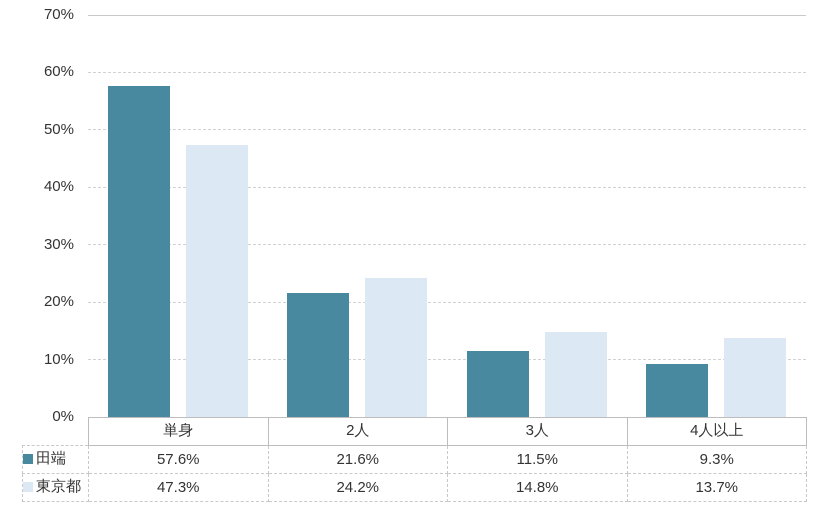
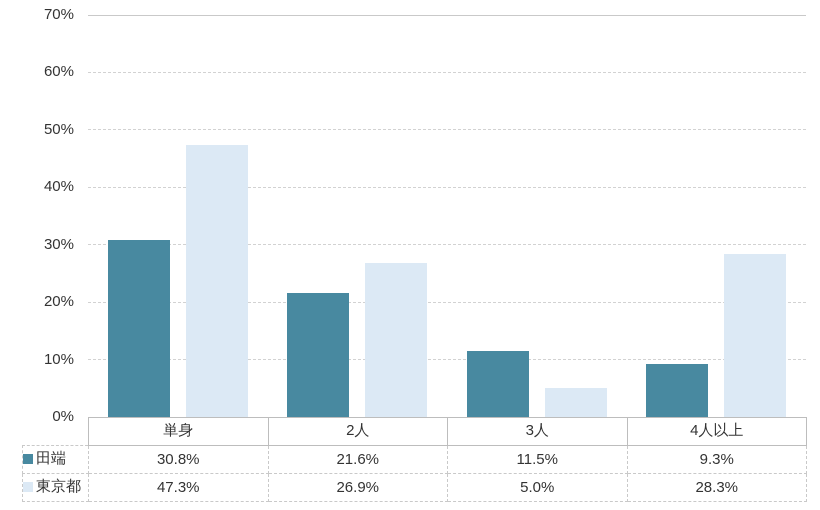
田端/単身: 57.6% -> 30.8%
東京都/2人: 24.2% -> 26.9%
東京都/3人: 14.8% -> 5.0%
東京都/4人以上: 13.7% -> 28.3%
